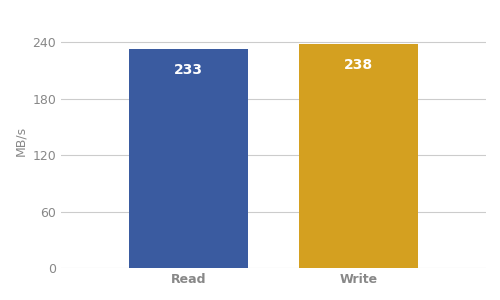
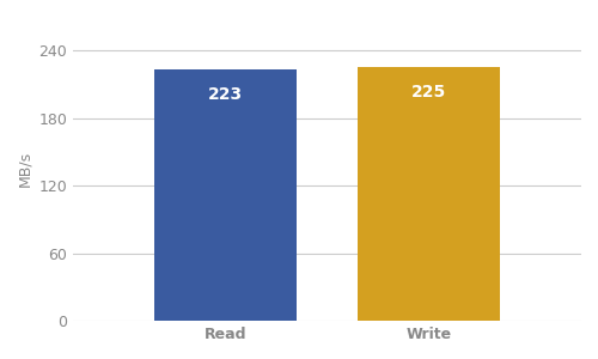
Read: 233 -> 223
Write: 238 -> 225
